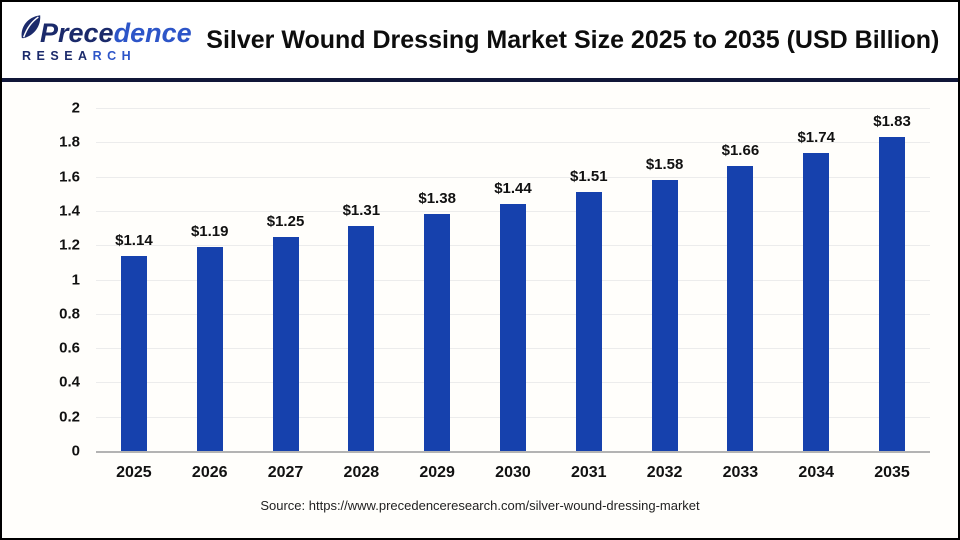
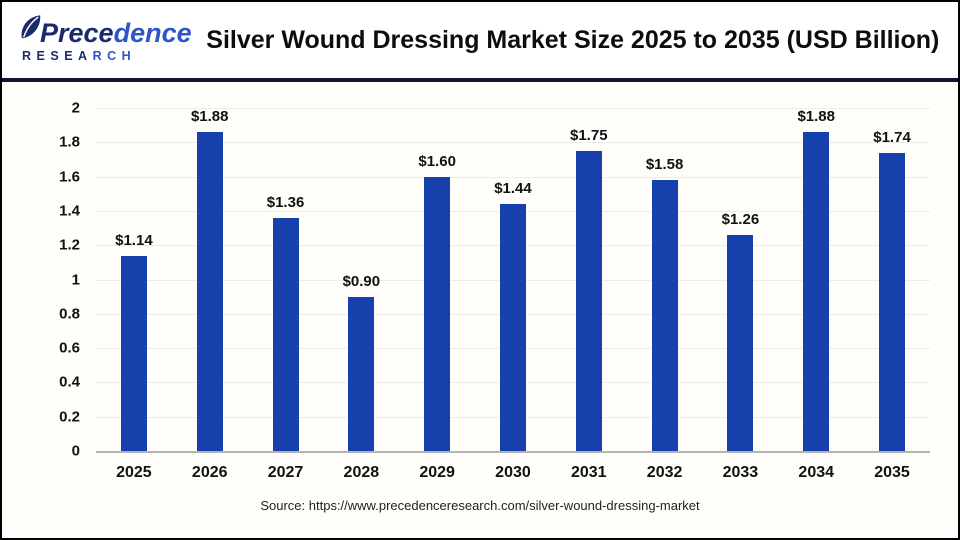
2026: $1.19 -> $1.88
2027: $1.25 -> $1.36
2028: $1.31 -> $0.90
2029: $1.38 -> $1.60
2031: $1.51 -> $1.75
2033: $1.66 -> $1.26
2034: $1.74 -> $1.88
2035: $1.83 -> $1.74
